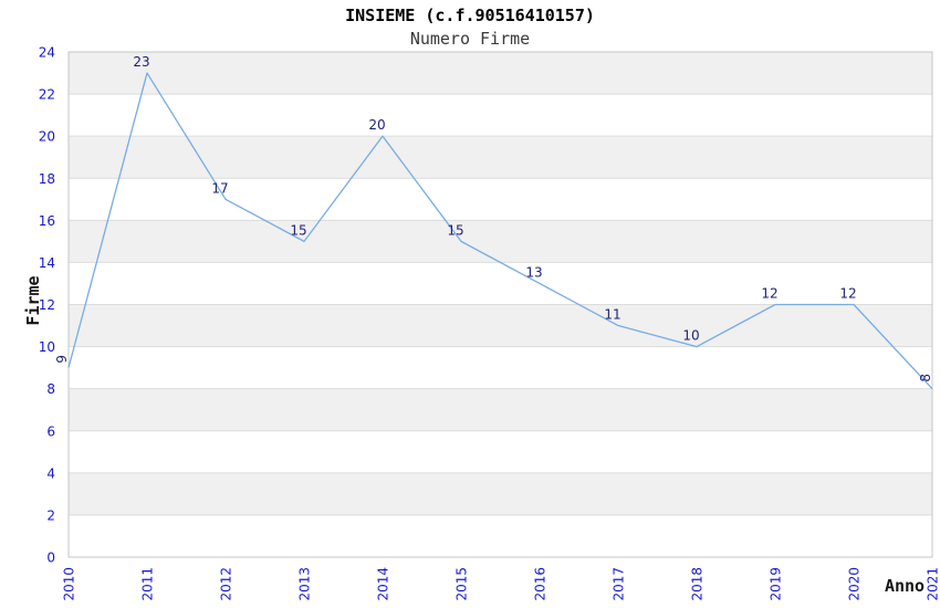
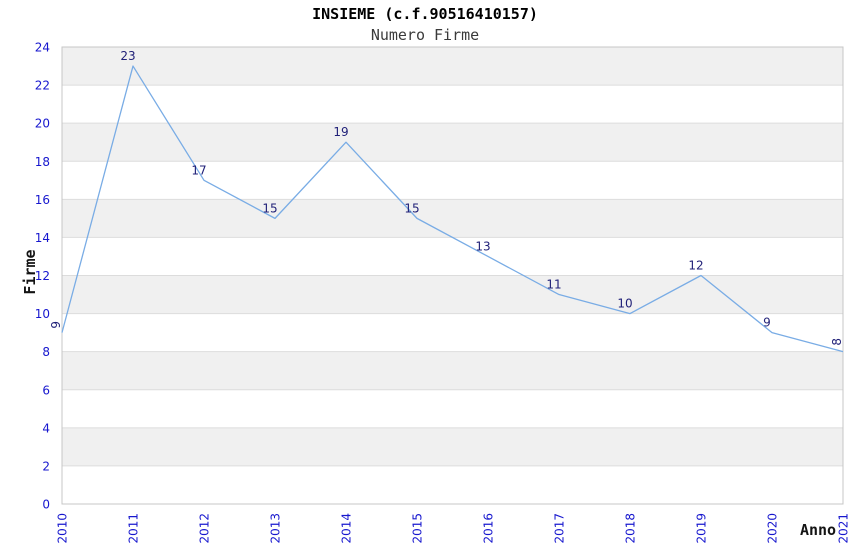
2014: 20 -> 19
2020: 12 -> 9
